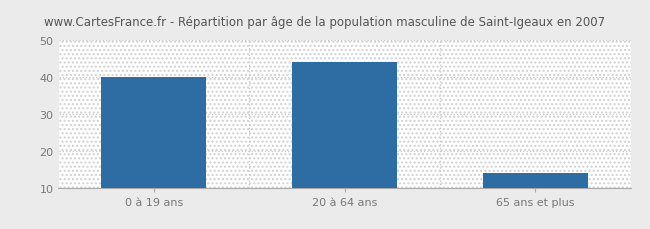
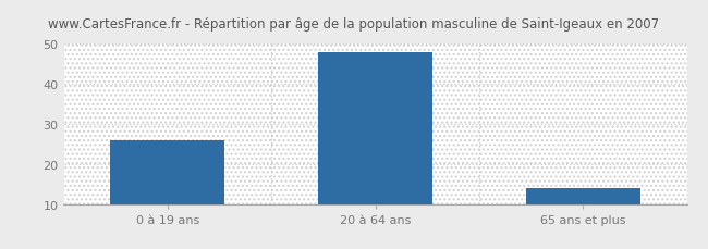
0 à 19 ans: 40 -> 26
20 à 64 ans: 44 -> 48
